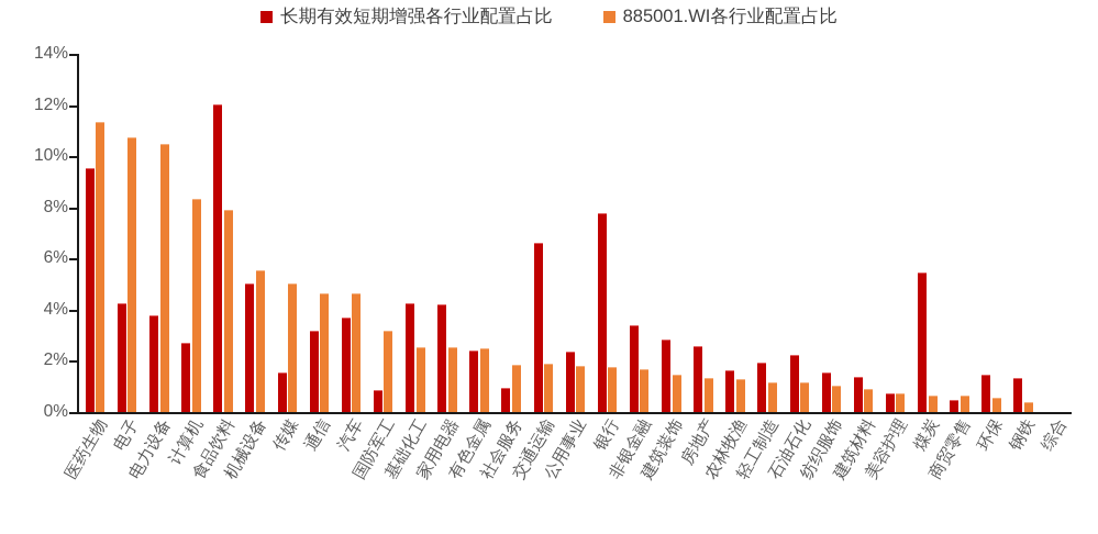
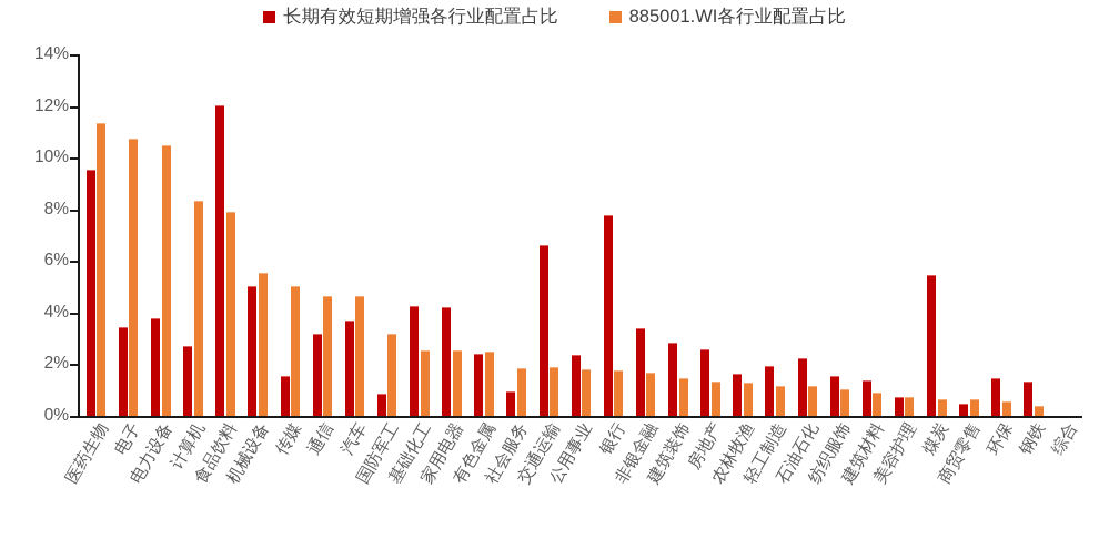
长期有效短期增强各行业配置占比/电子: 4.2% -> 3.4%
